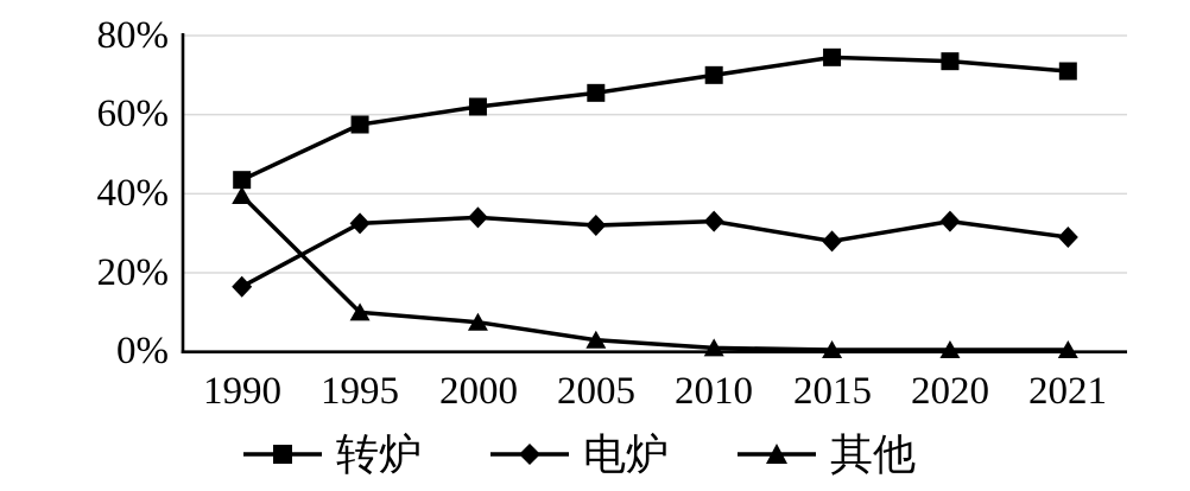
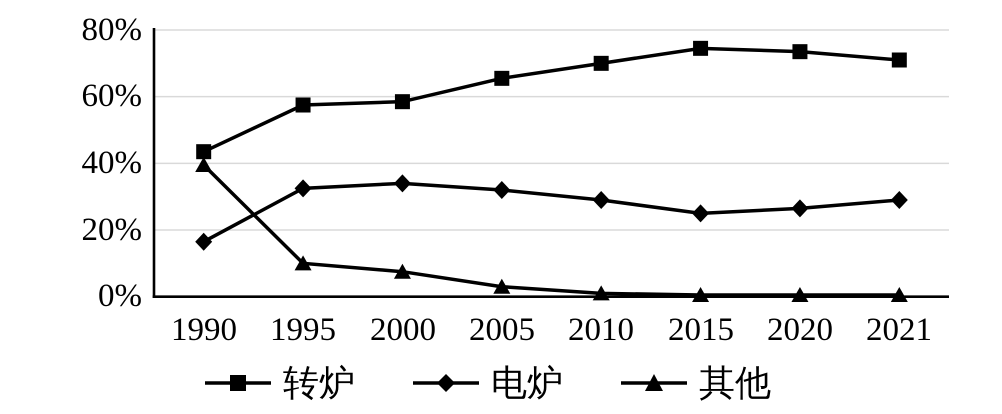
转炉/2000: 62% -> 58%
电炉/2010: 33% -> 29%
电炉/2015: 28% -> 25%
电炉/2020: 33% -> 26%
